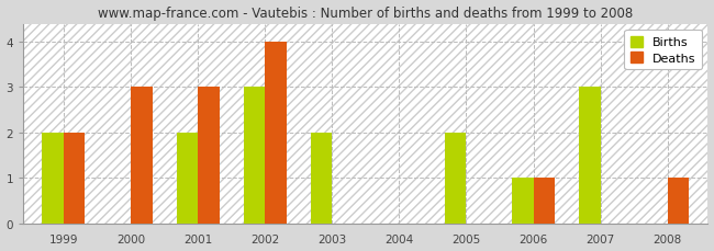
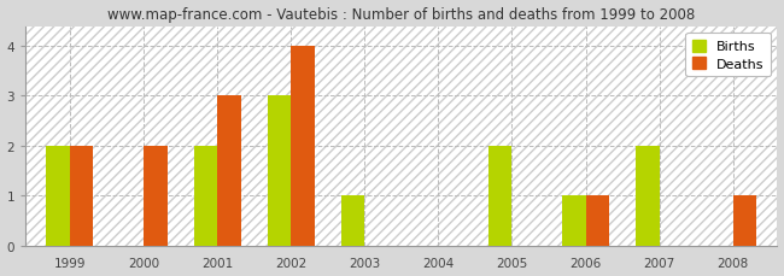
Deaths/2000: 3 -> 2
Births/2003: 2 -> 1
Births/2007: 3 -> 2
